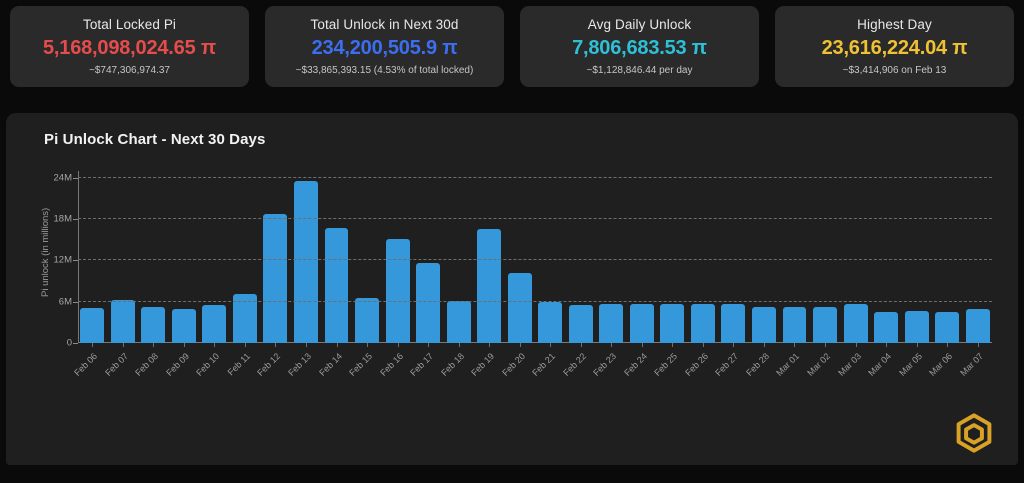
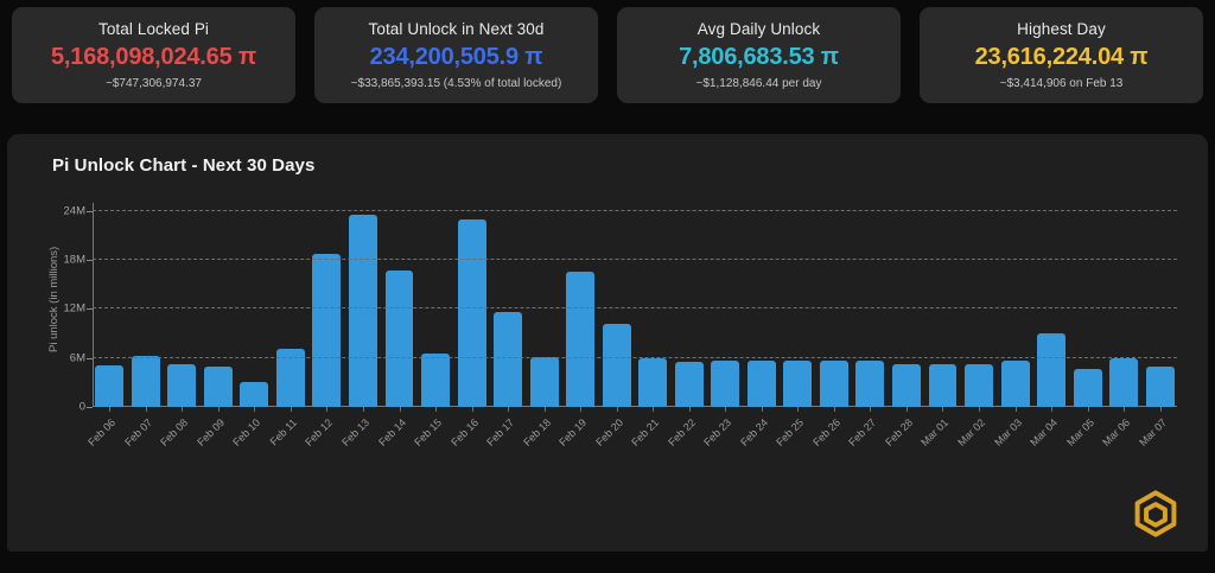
Feb 10: 6M -> 3M
Feb 16: 15M -> 23M
Mar 04: 4M -> 9M
Mar 06: 4M -> 6M
